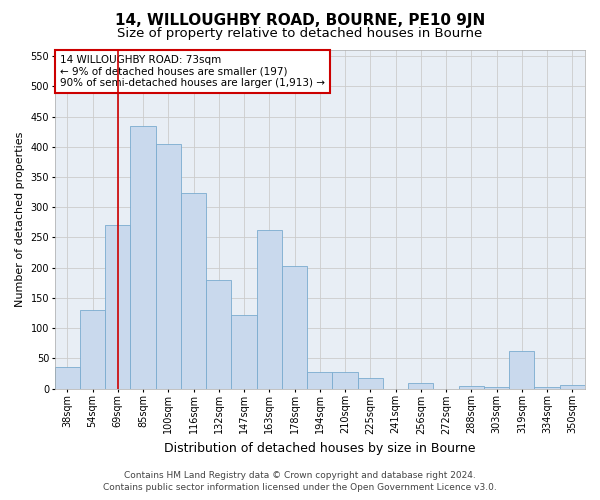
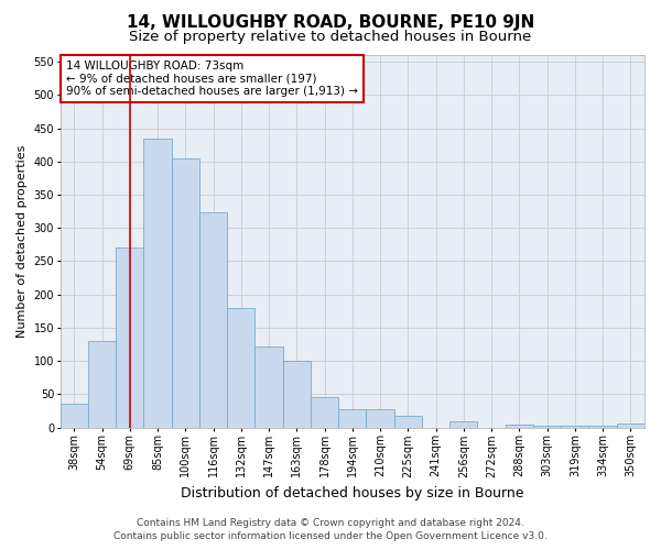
163sqm: 262 -> 101
178sqm: 202 -> 45
319sqm: 62 -> 2
